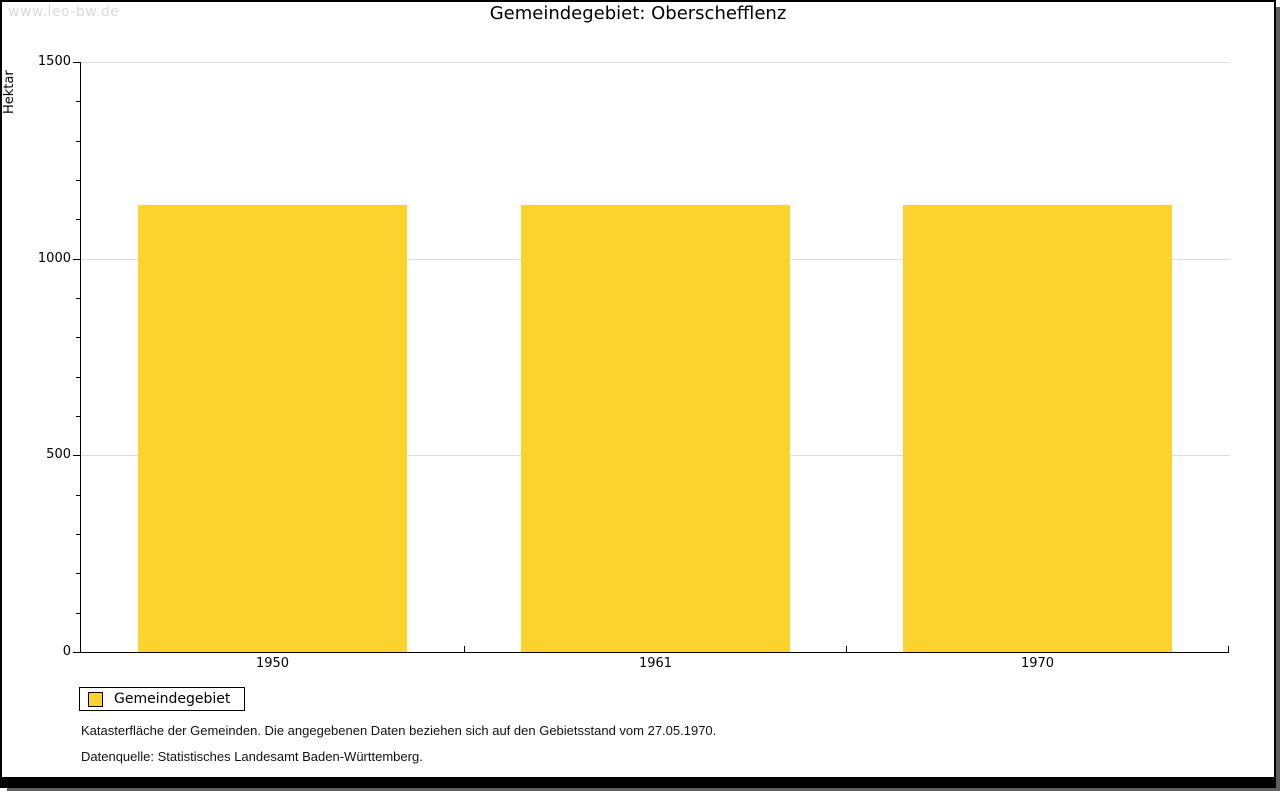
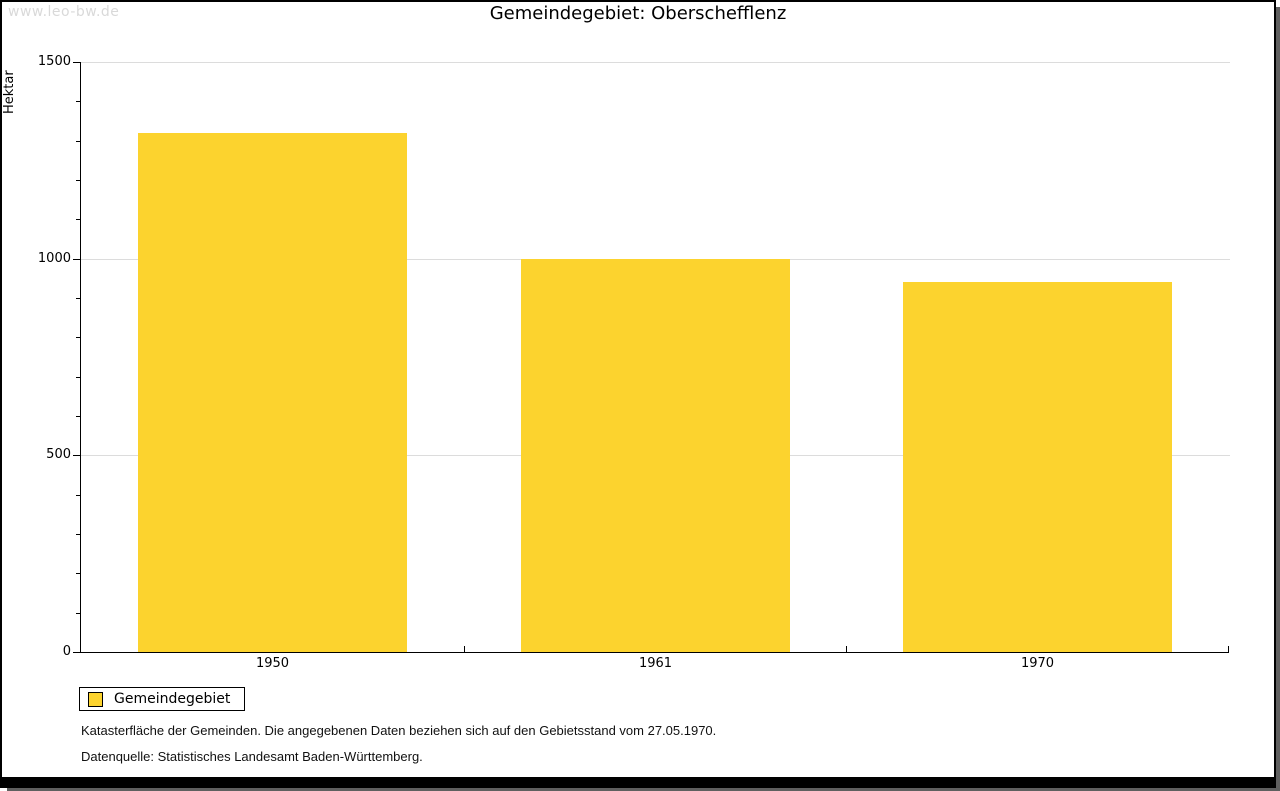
1950: 1140 -> 1320
1961: 1140 -> 1000
1970: 1140 -> 940
